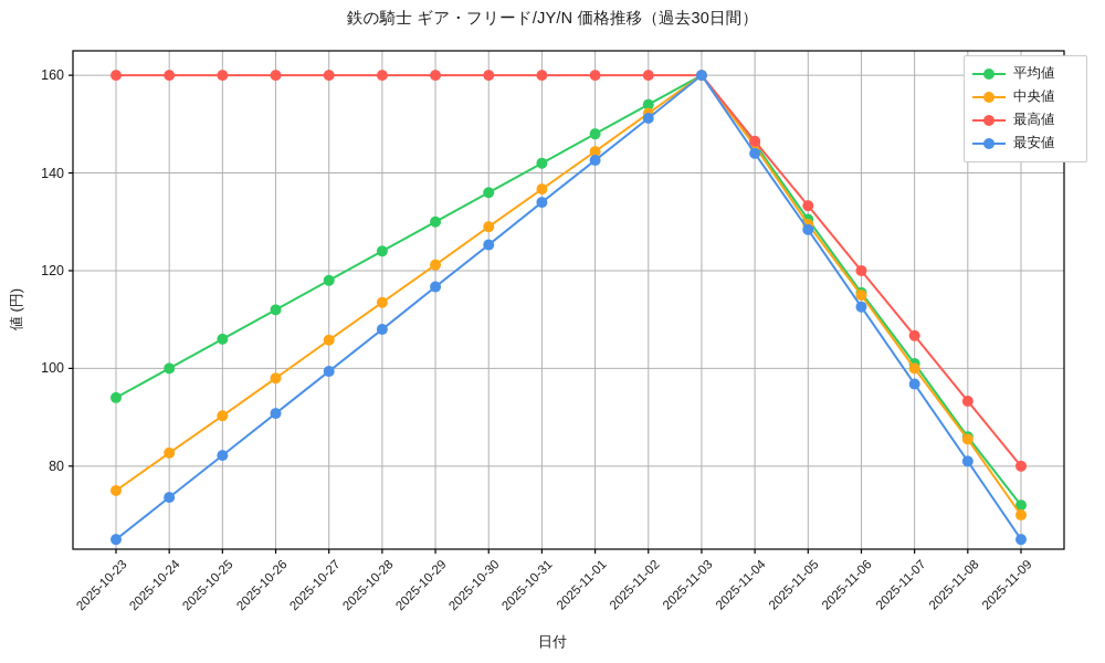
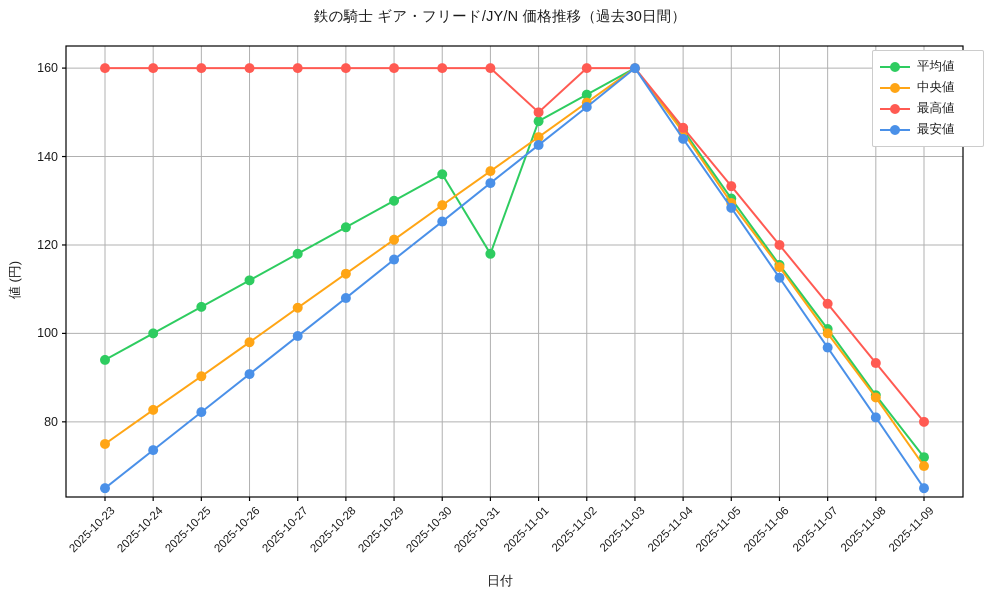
平均値/2025-10-31: 142 -> 118
最高値/2025-11-01: 160 -> 150
